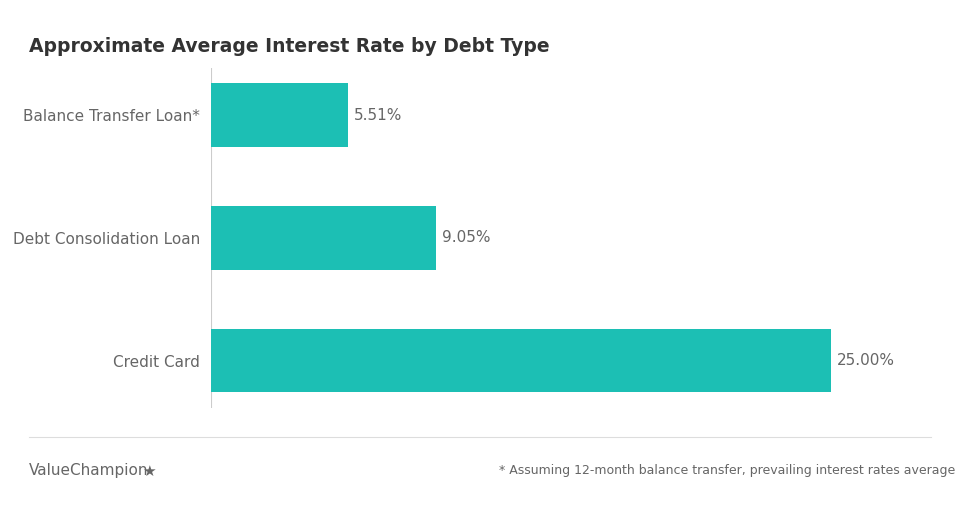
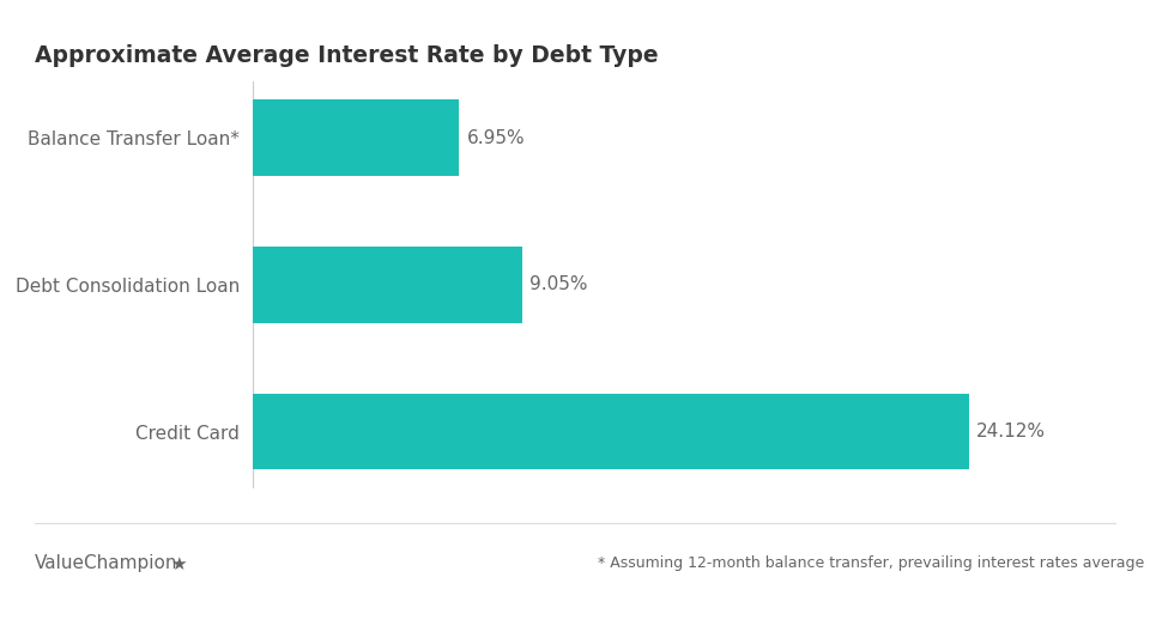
Balance Transfer Loan*: 5.51% -> 6.95%
Credit Card: 25.00% -> 24.12%
